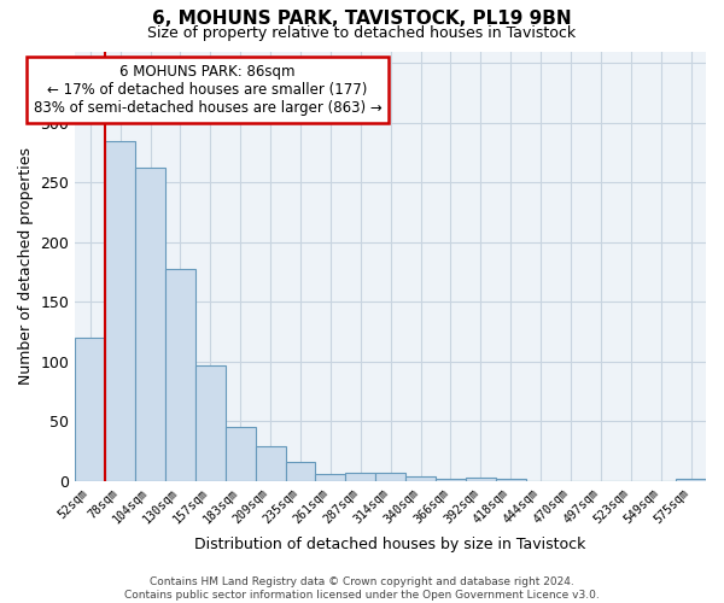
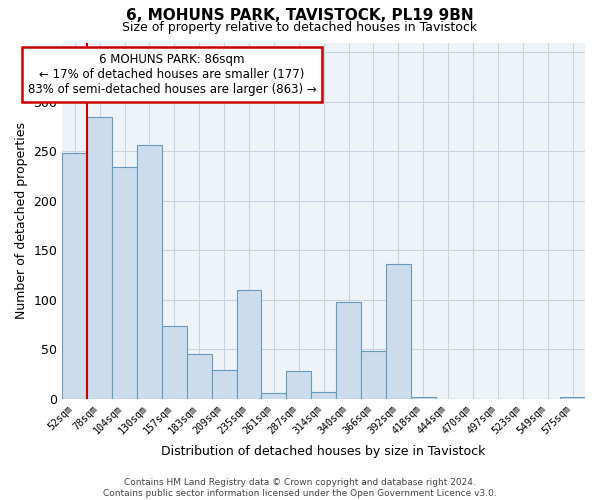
52sqm: 120 -> 248
104sqm: 262 -> 234
130sqm: 178 -> 256
157sqm: 97 -> 74
235sqm: 16 -> 110
287sqm: 7 -> 28
340sqm: 4 -> 98
366sqm: 2 -> 48
392sqm: 3 -> 136
